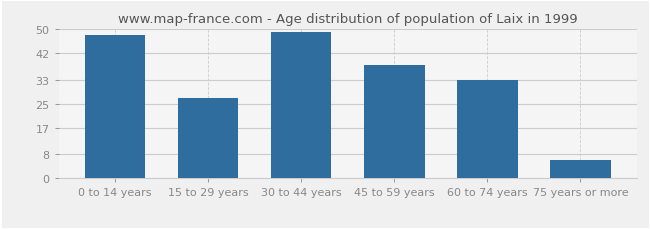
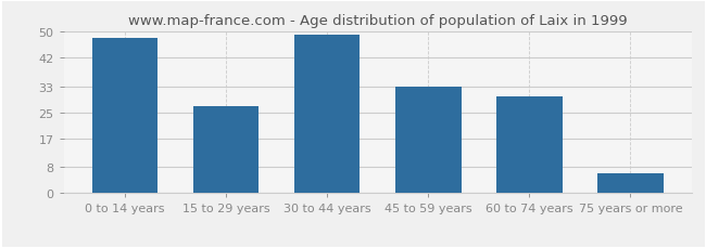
45 to 59 years: 38 -> 33
60 to 74 years: 33 -> 30
